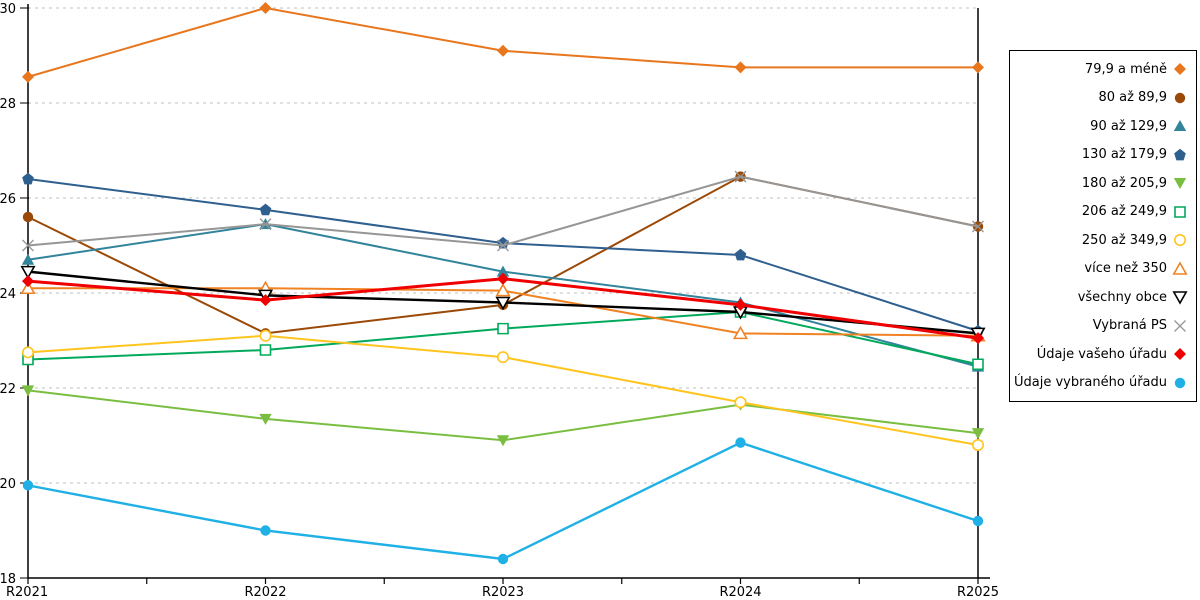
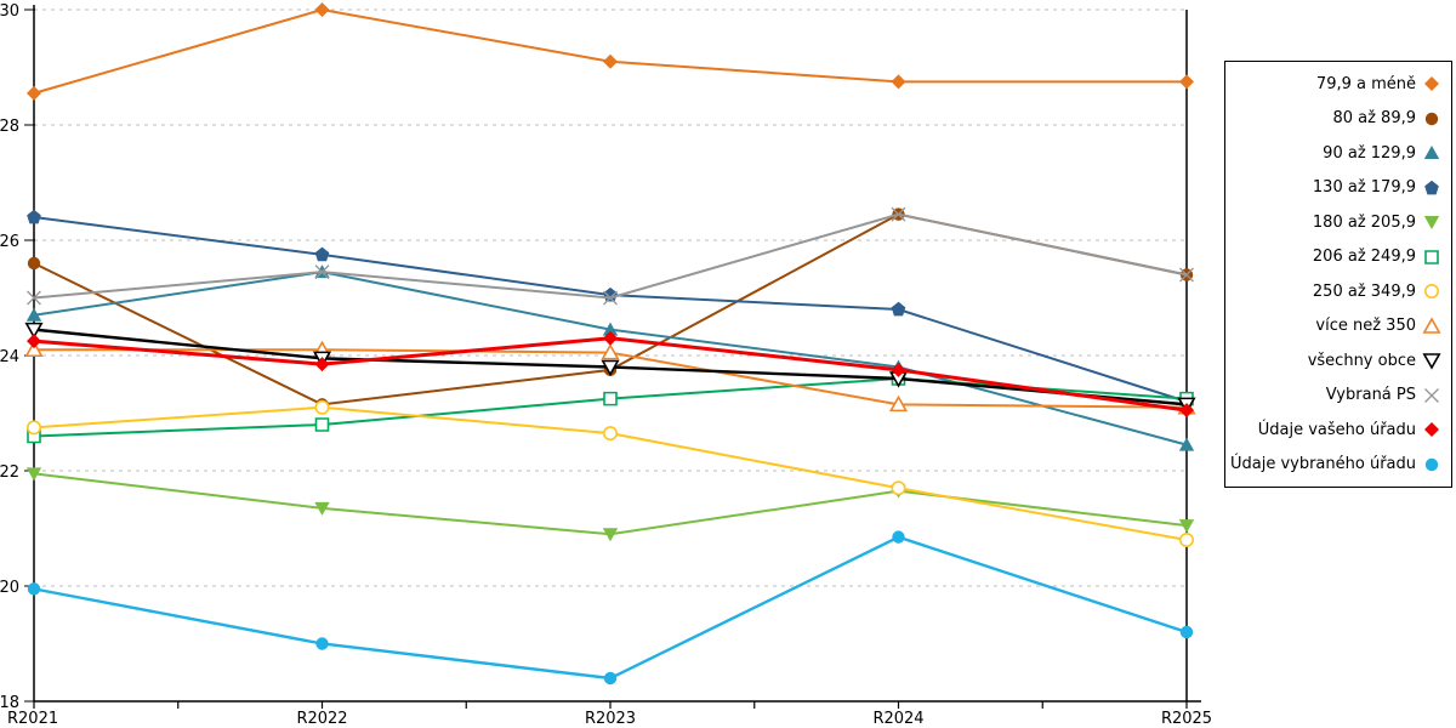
206 až 249,9/R2025: 22.5 -> 23.2
